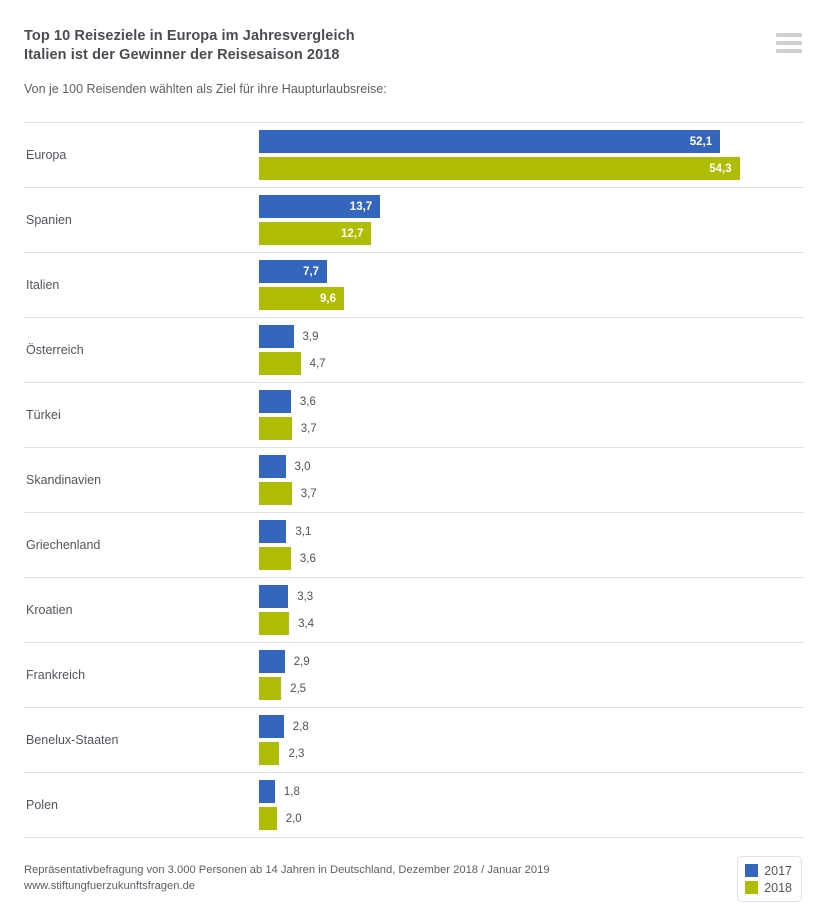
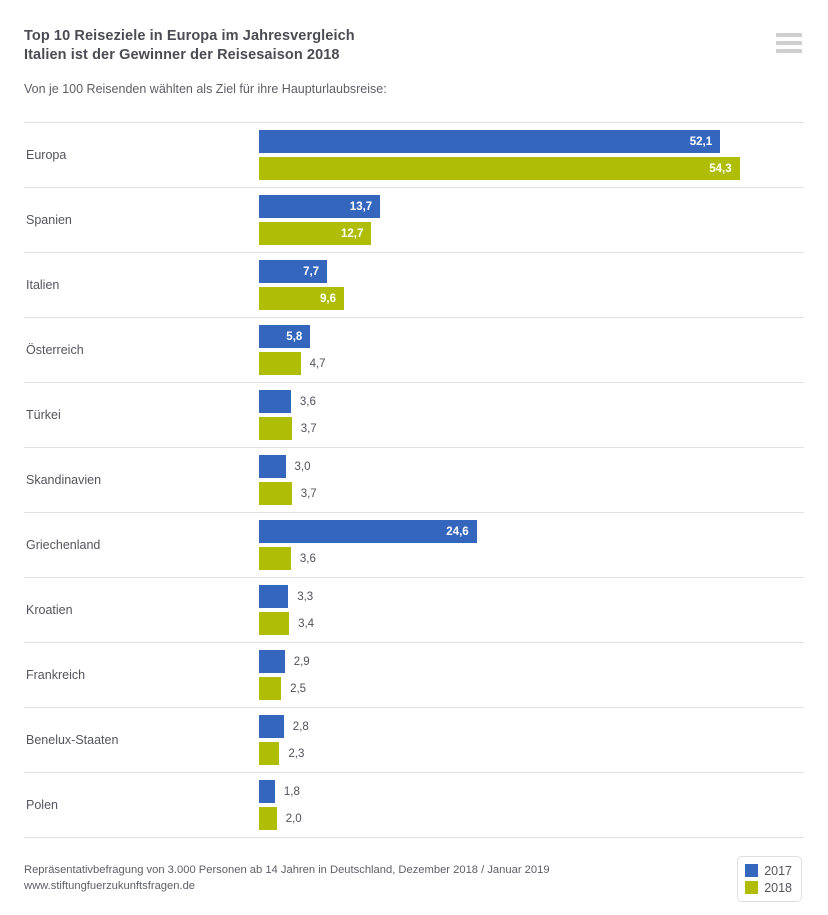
2017/Österreich: 3,9 -> 5,8
2017/Griechenland: 3,1 -> 24,6
